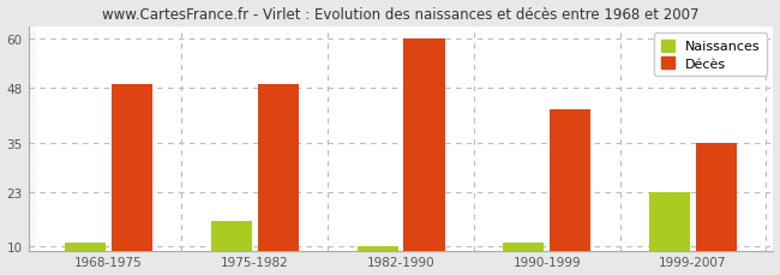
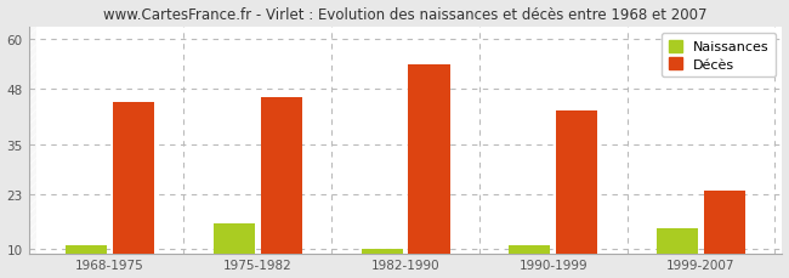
Décès/1968-1975: 49 -> 45
Décès/1975-1982: 49 -> 46
Décès/1982-1990: 60 -> 54
Naissances/1999-2007: 23 -> 15
Décès/1999-2007: 35 -> 24
